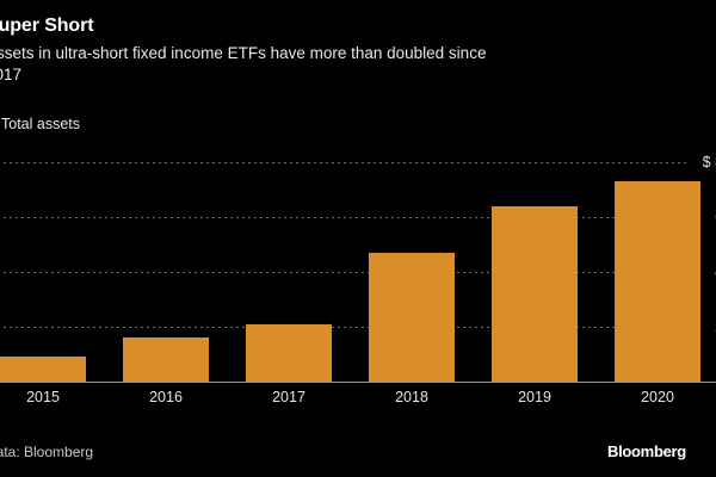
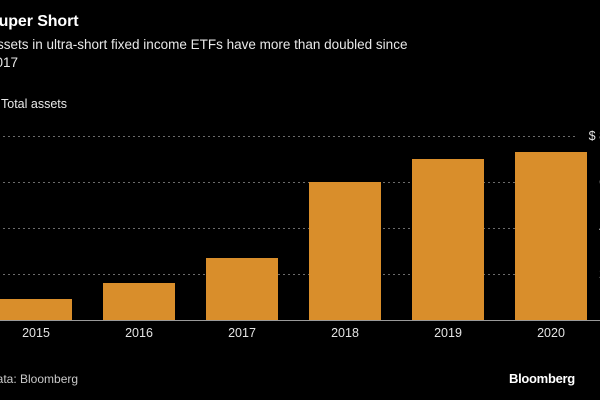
2017: 21 -> 27
2018: 47 -> 60
2019: 64 -> 70
